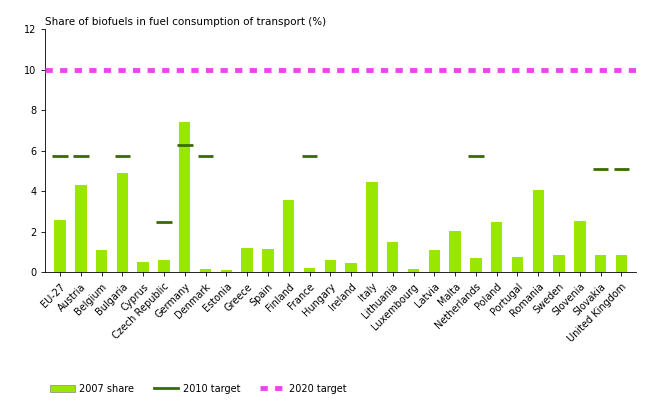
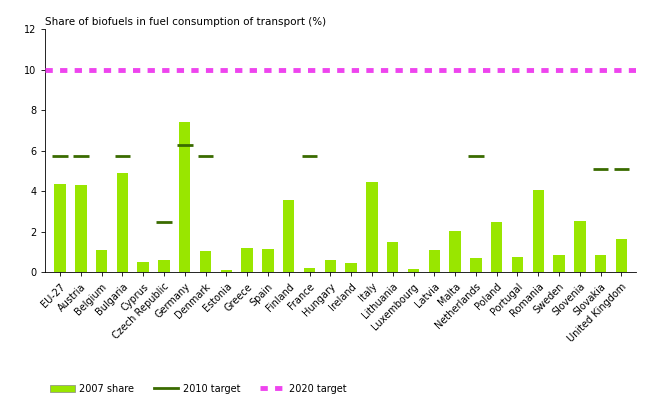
EU-27: 2.60 -> 4.35
Denmark: 0.15 -> 1.05
United Kingdom: 0.85 -> 1.65
